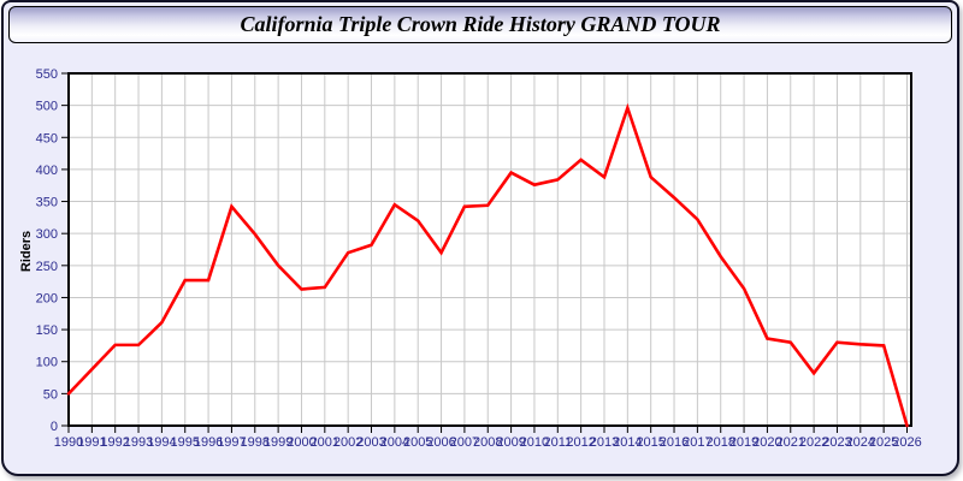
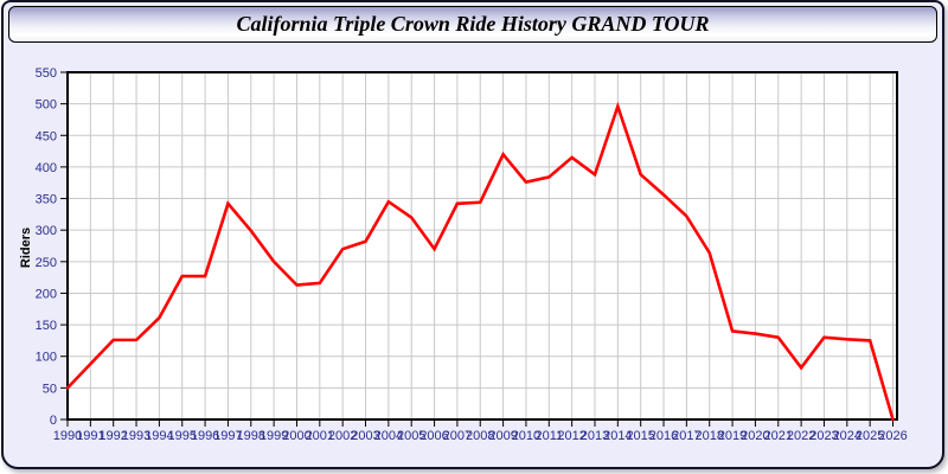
2009: 400 -> 420
2019: 210 -> 140
